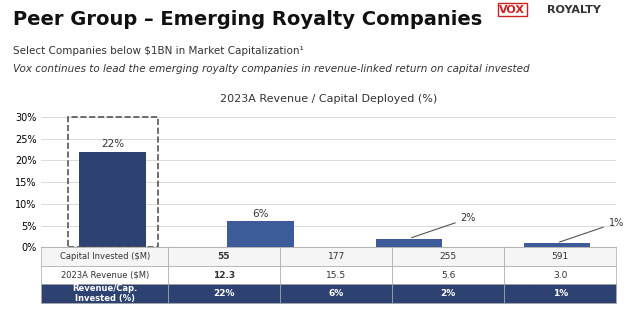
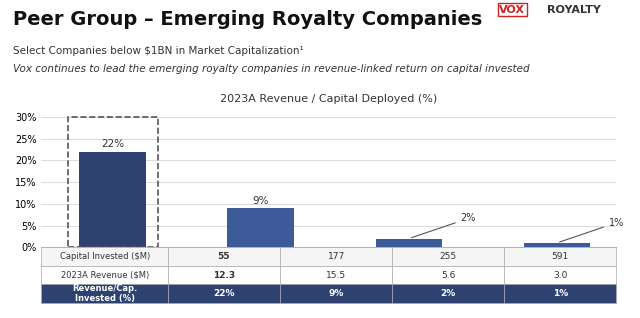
Elemental: 6% -> 9%
